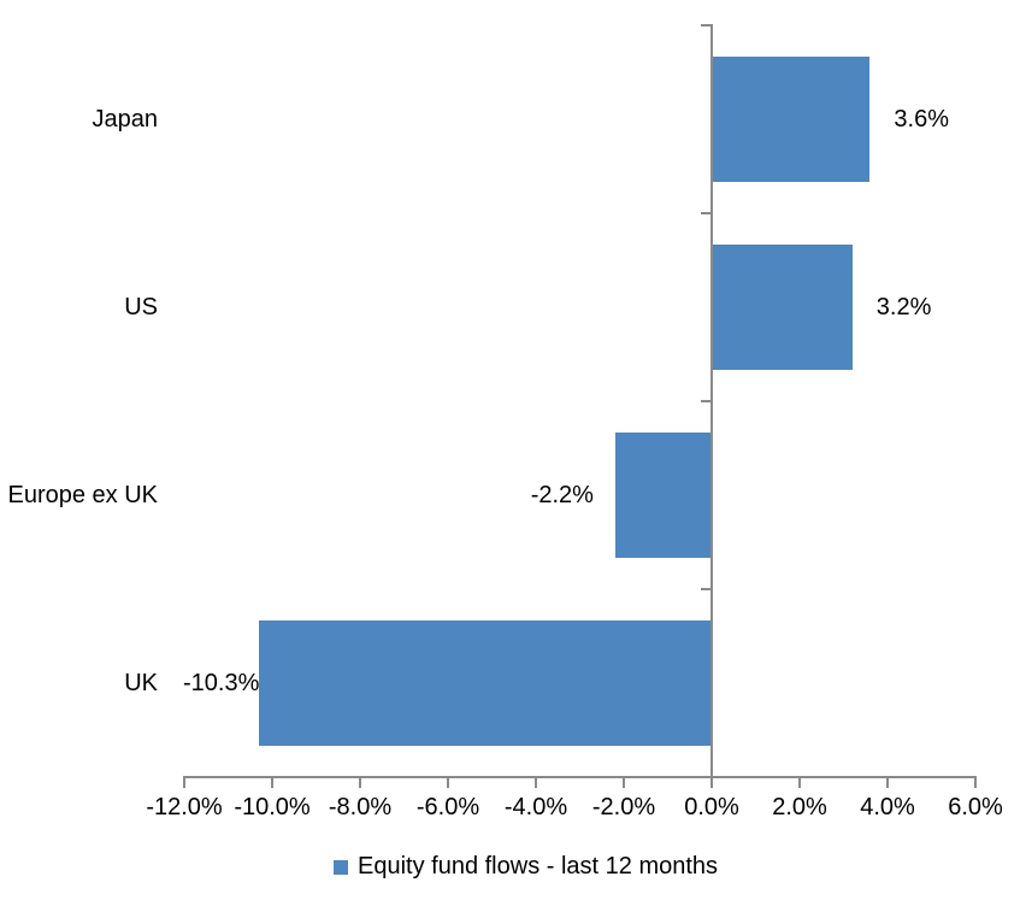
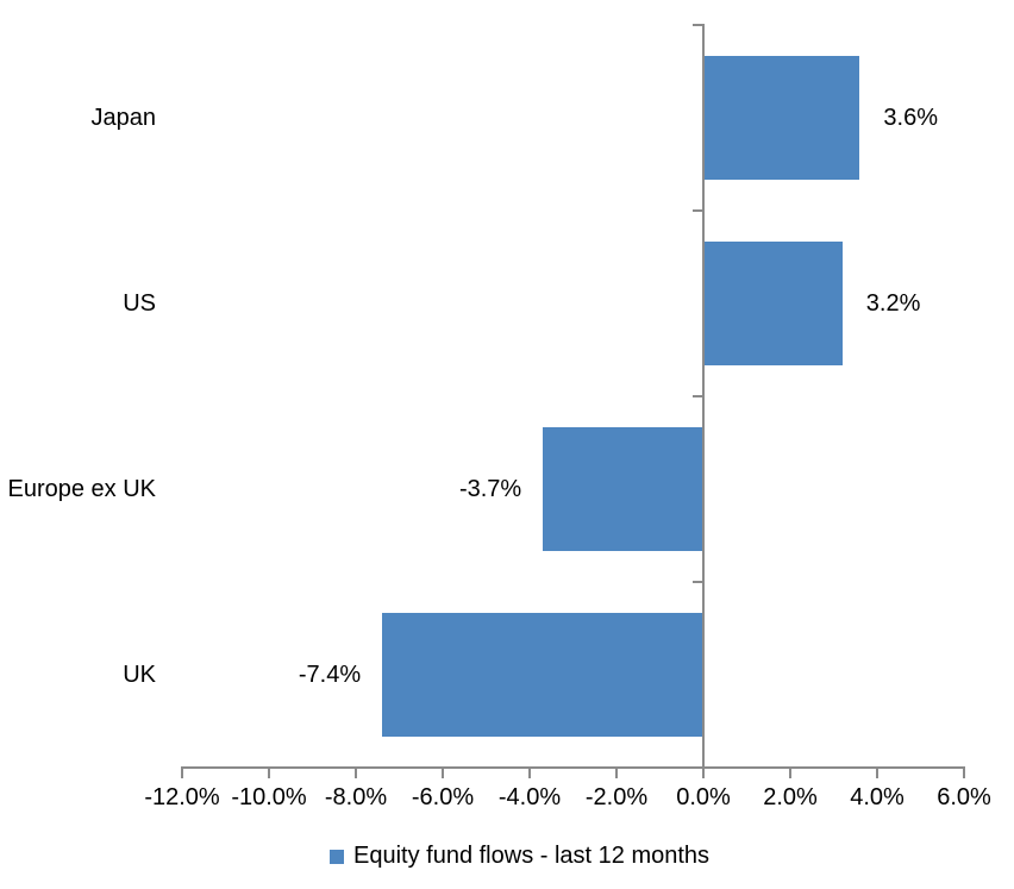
Europe ex UK: -2.2% -> -3.7%
UK: -10.3% -> -7.4%
